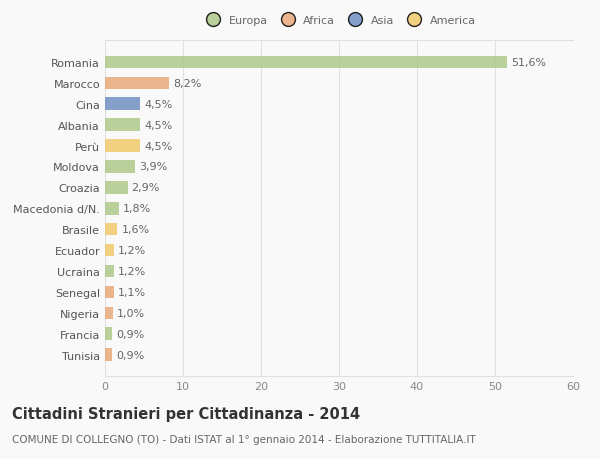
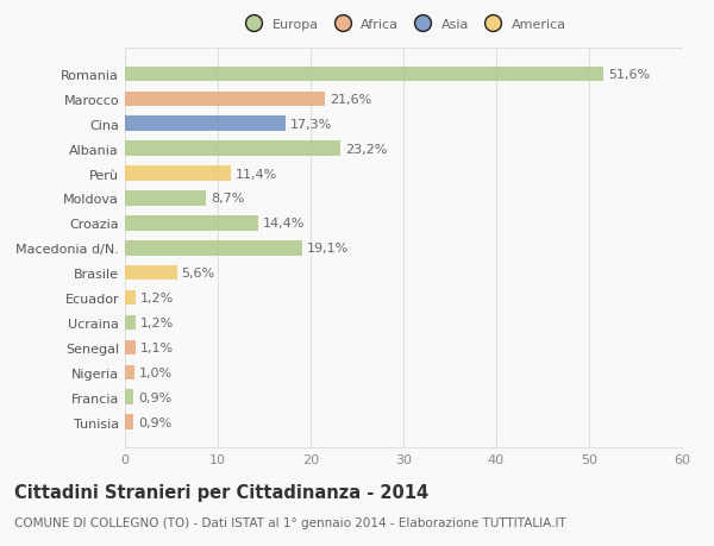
Marocco: 8,2% -> 21,6%
Cina: 4,5% -> 17,3%
Albania: 4,5% -> 23,2%
Perù: 4,5% -> 11,4%
Moldova: 3,9% -> 8,7%
Croazia: 2,9% -> 14,4%
Macedonia d/N.: 1,8% -> 19,1%
Brasile: 1,6% -> 5,6%
